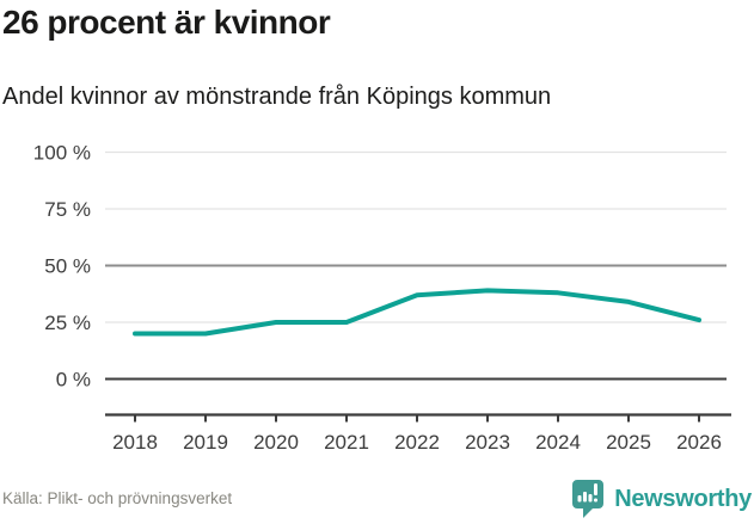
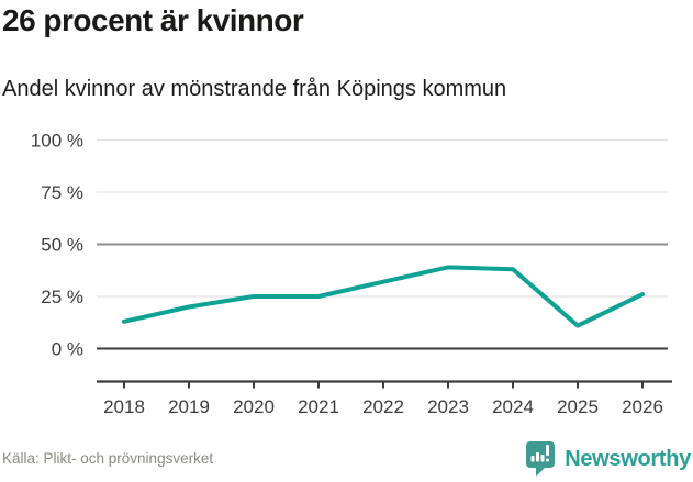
2018: 20% -> 13%
2022: 37% -> 32%
2025: 34% -> 11%
